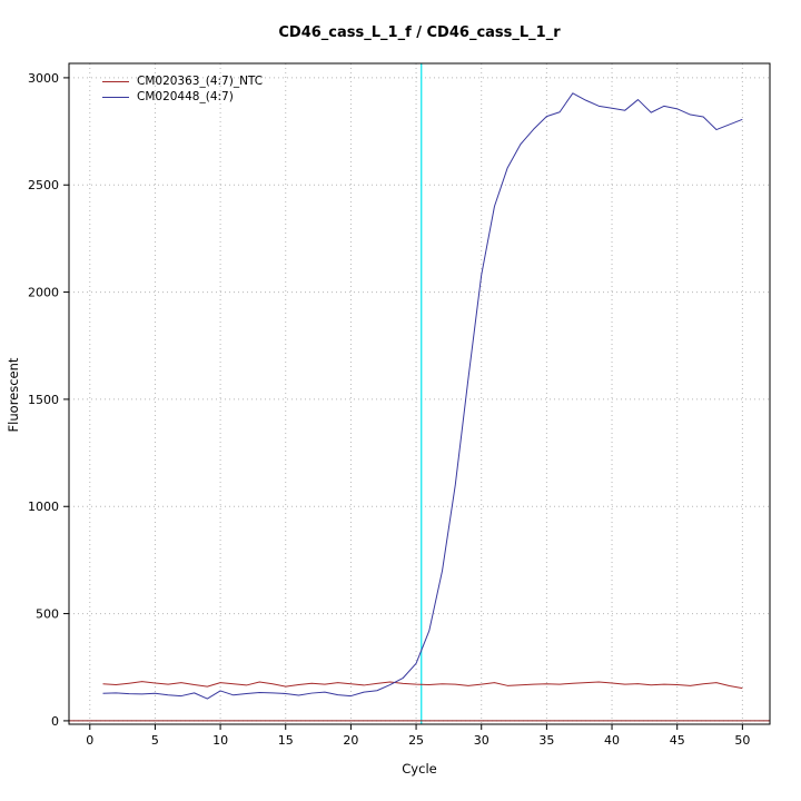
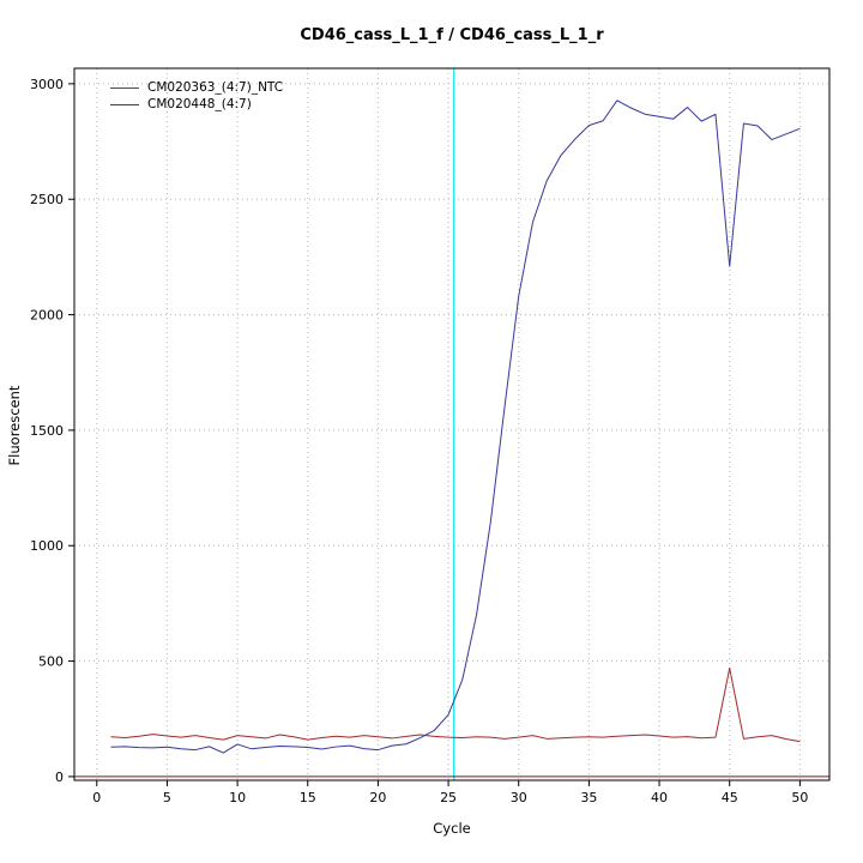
CM020363_(4:7)_NTC/45: 170 -> 470
CM020448_(4:7)/45: 2860 -> 2210
